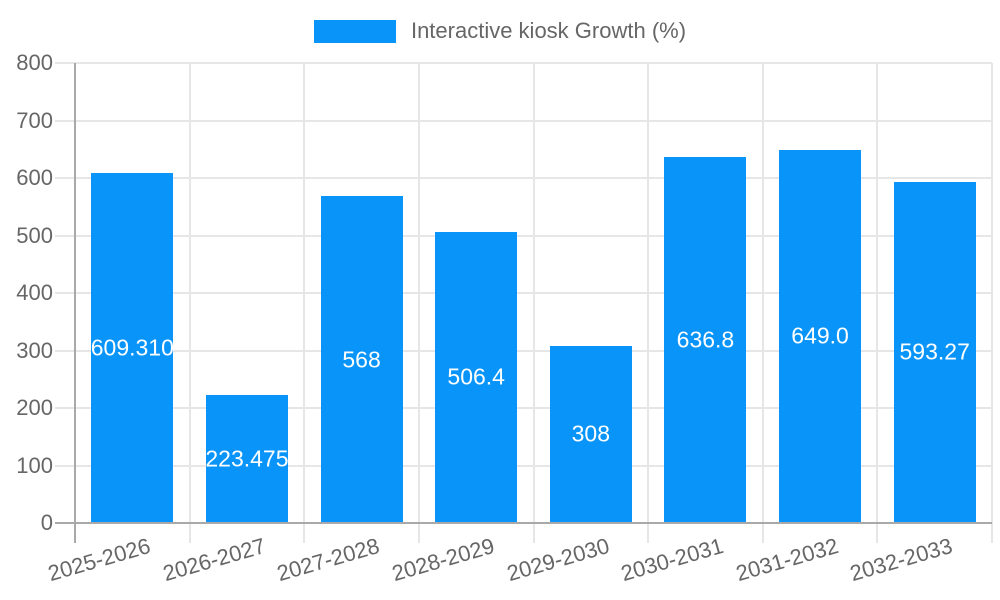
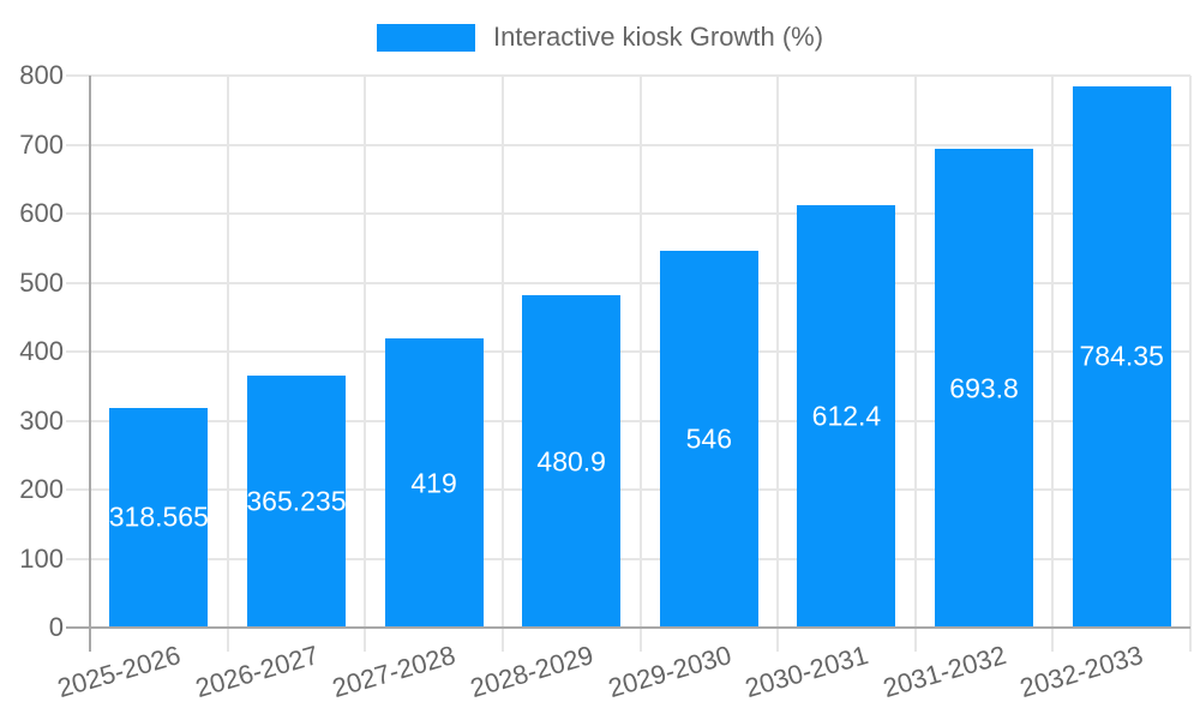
2025-2026: 609.310 -> 318.565
2026-2027: 223.475 -> 365.235
2027-2028: 568 -> 419
2028-2029: 506.4 -> 480.9
2029-2030: 308 -> 546
2030-2031: 636.8 -> 612.4
2031-2032: 649.0 -> 693.8
2032-2033: 593.27 -> 784.35
